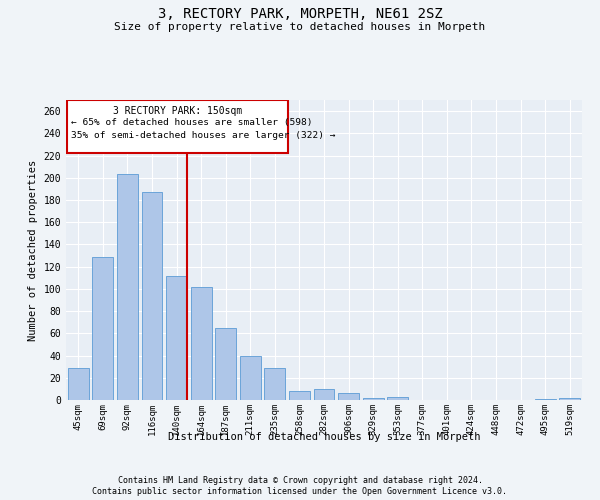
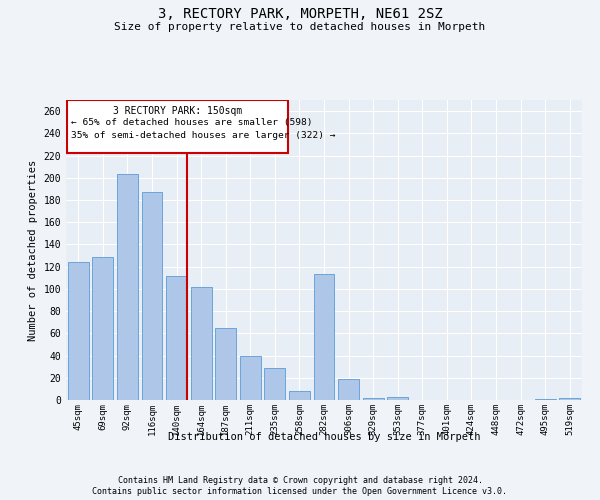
45sqm: 29 -> 124
282sqm: 10 -> 113
306sqm: 6 -> 19
